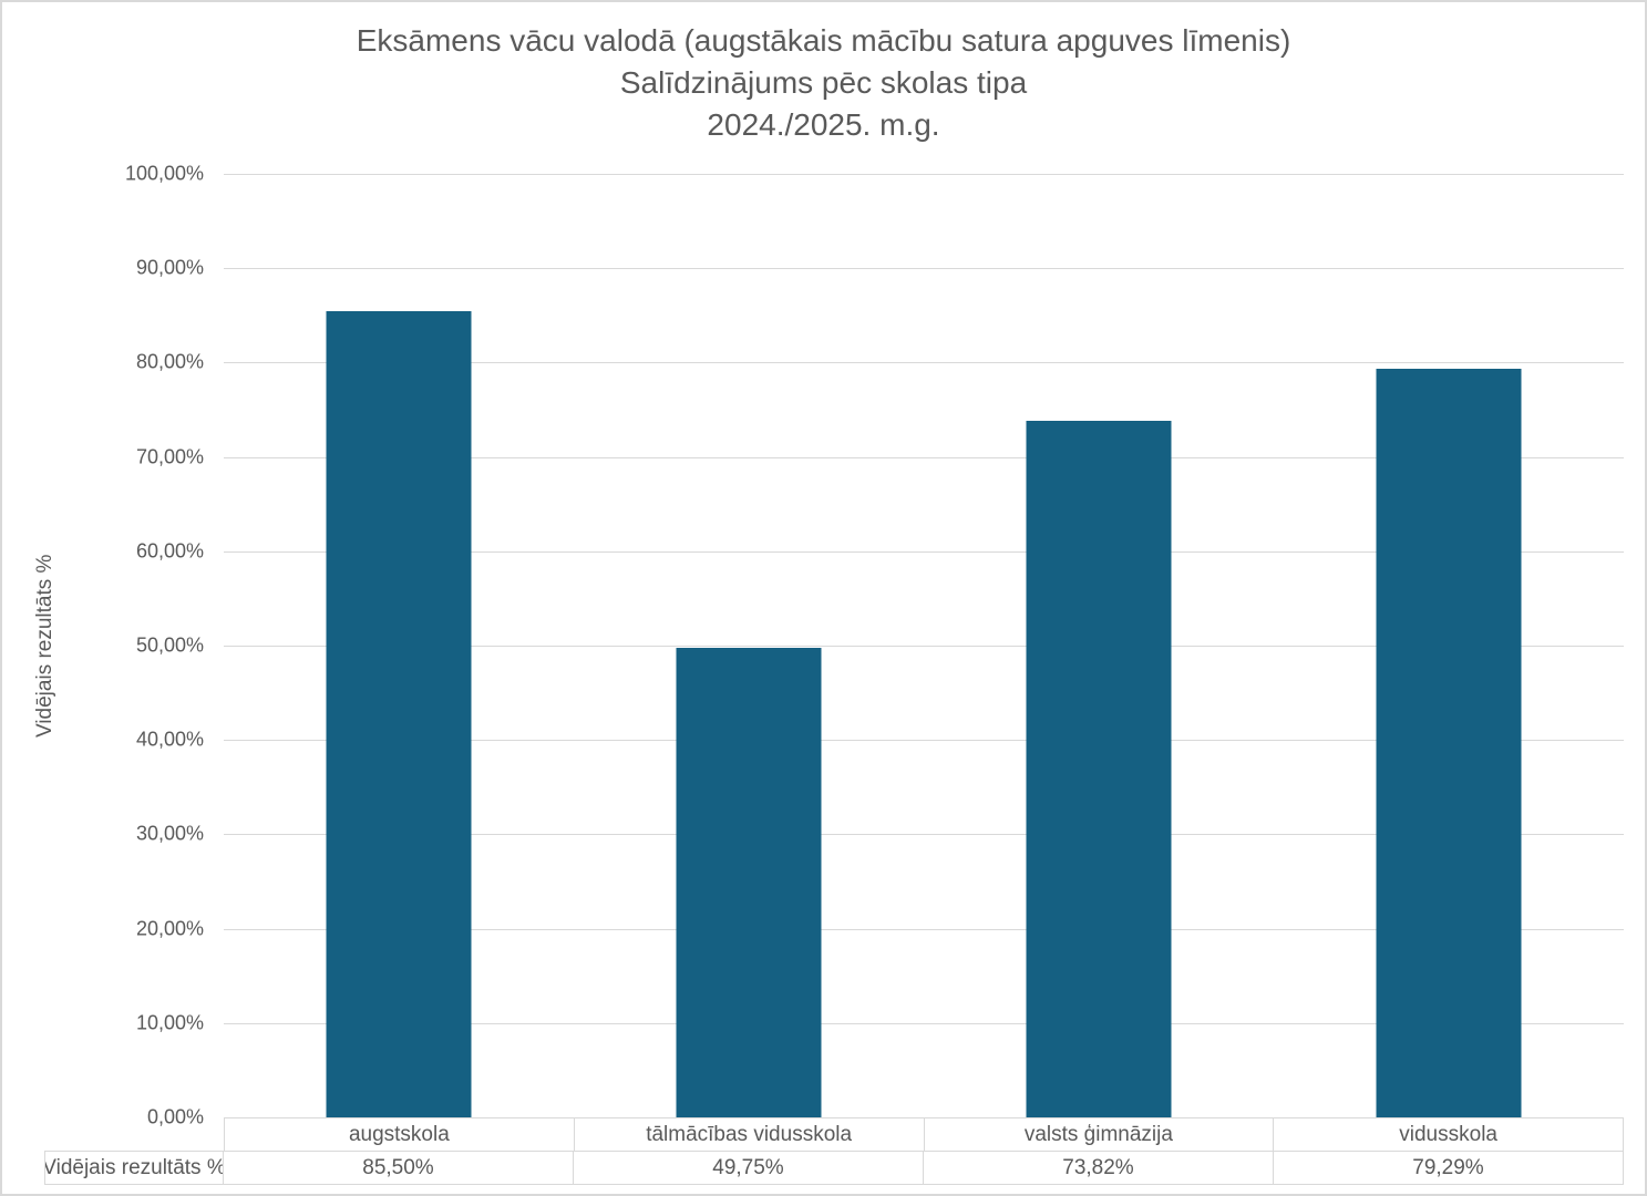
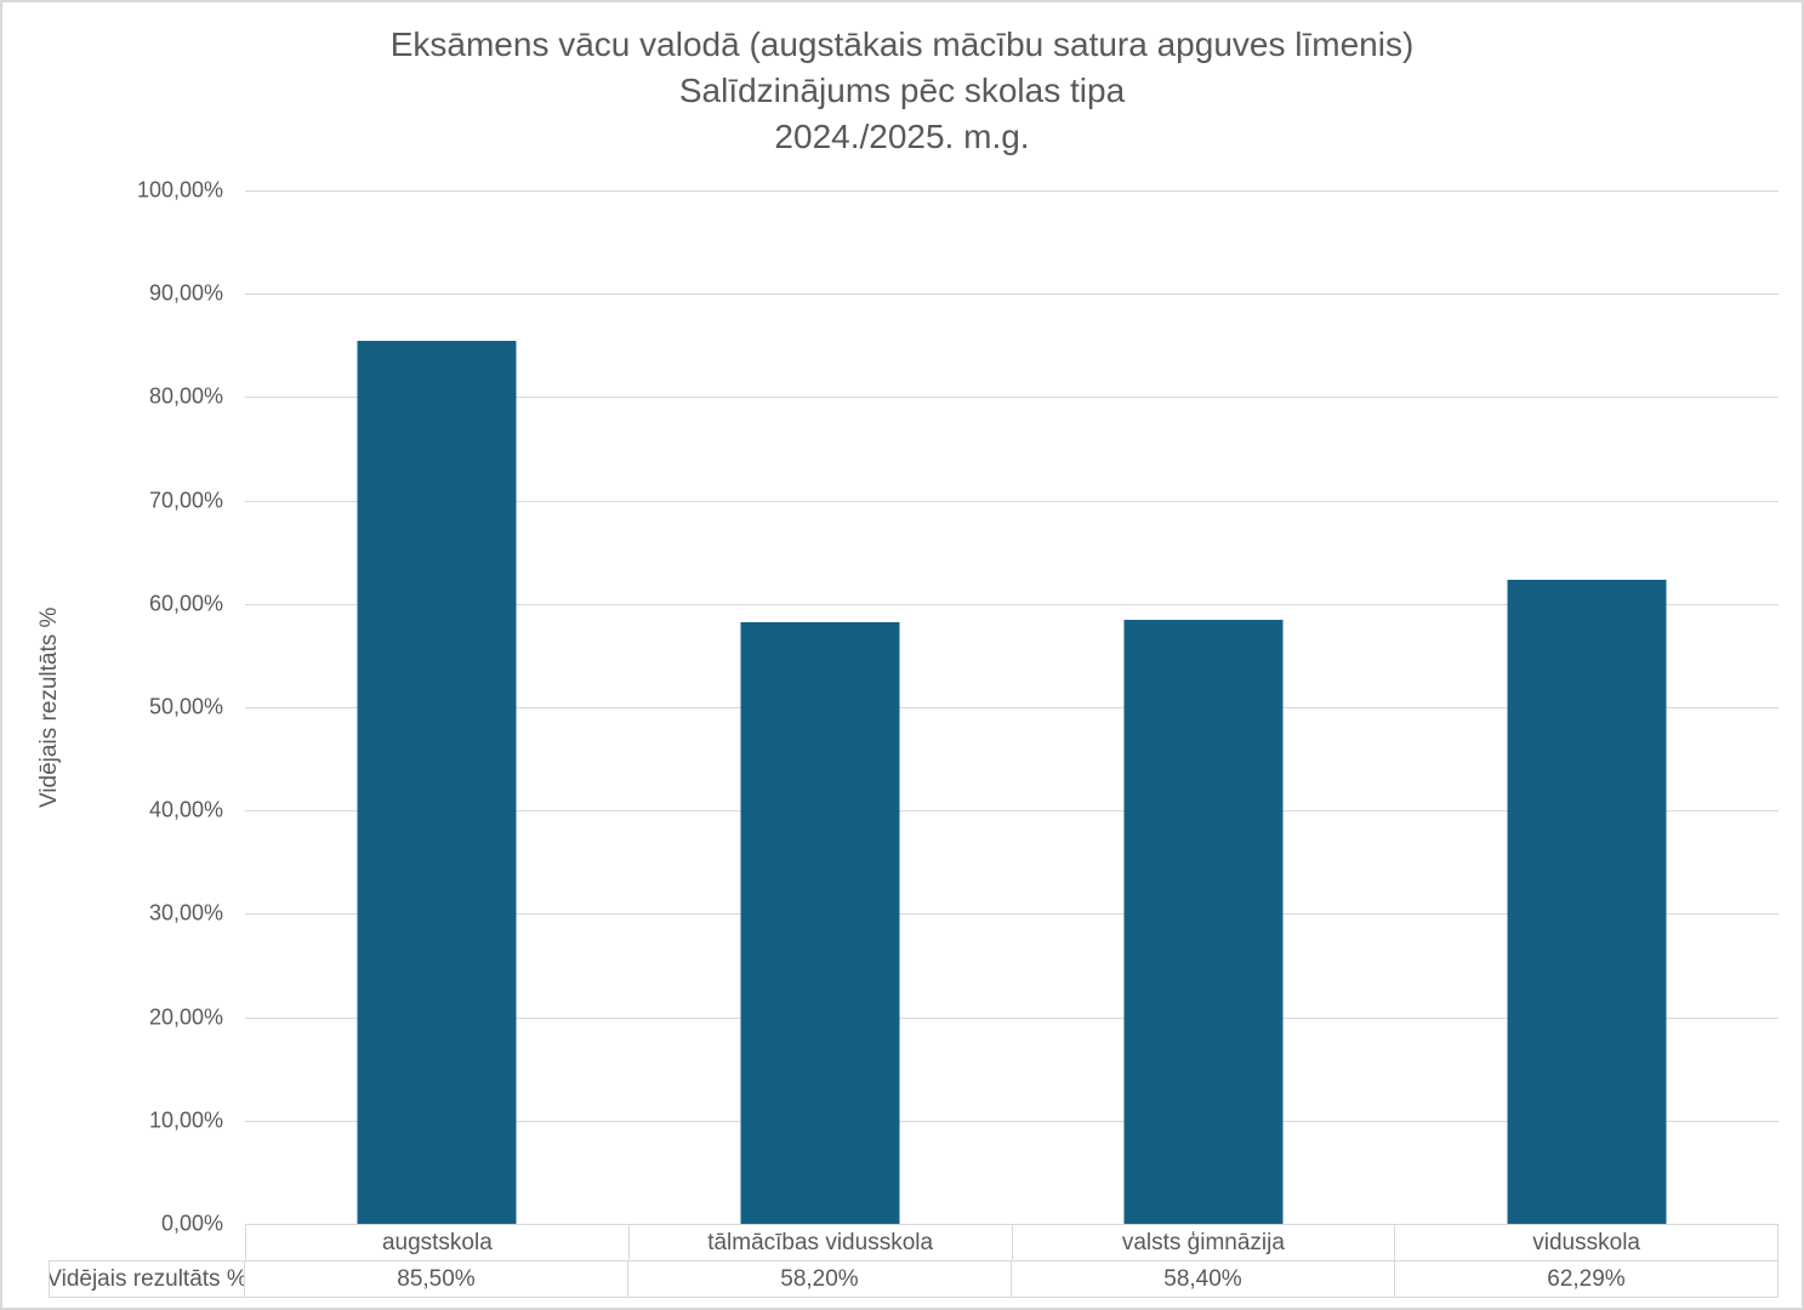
tālmācības vidusskola: 49,75% -> 58,20%
valsts ģimnāzija: 73,82% -> 58,40%
vidusskola: 79,29% -> 62,29%
